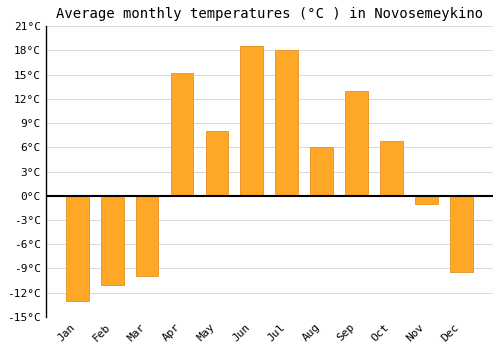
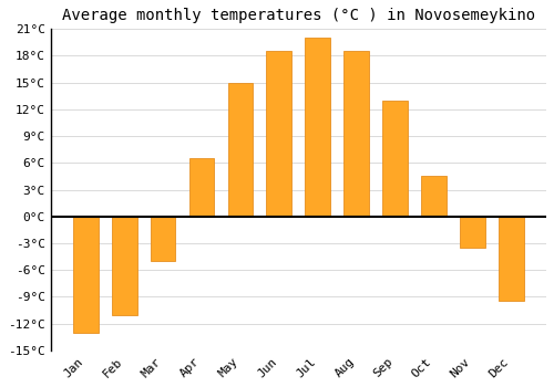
Mar: -10.0°C -> -5.0°C
Apr: 15.2°C -> 6.5°C
May: 8.0°C -> 15.0°C
Jul: 18.0°C -> 20.0°C
Aug: 6.0°C -> 18.5°C
Oct: 6.8°C -> 4.5°C
Nov: -1.0°C -> -3.5°C
